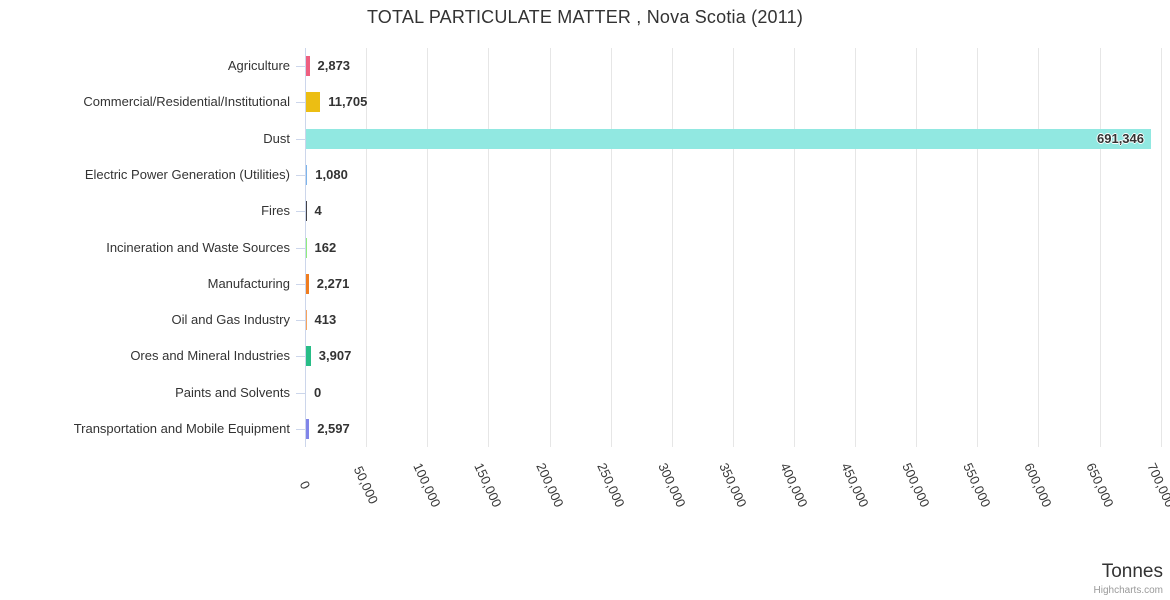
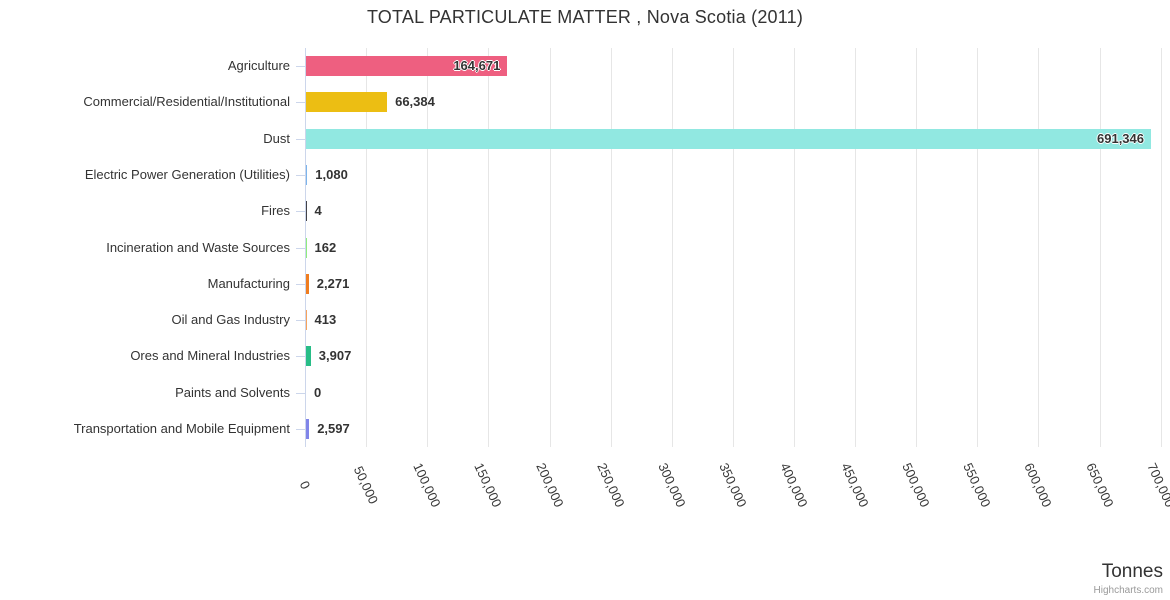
Agriculture: 2,873 -> 164,671
Commercial/Residential/Institutional: 11,705 -> 66,384
